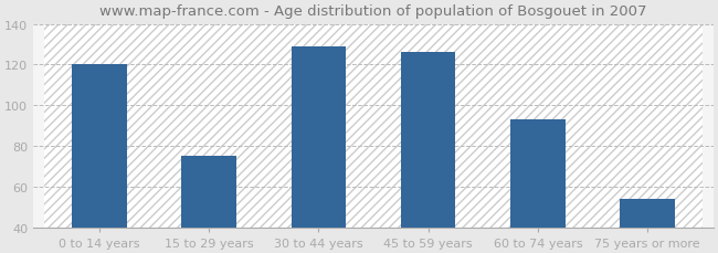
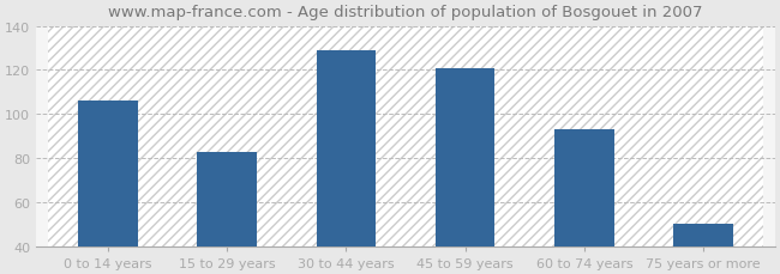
0 to 14 years: 120 -> 106
15 to 29 years: 75 -> 83
45 to 59 years: 126 -> 121
75 years or more: 54 -> 50
